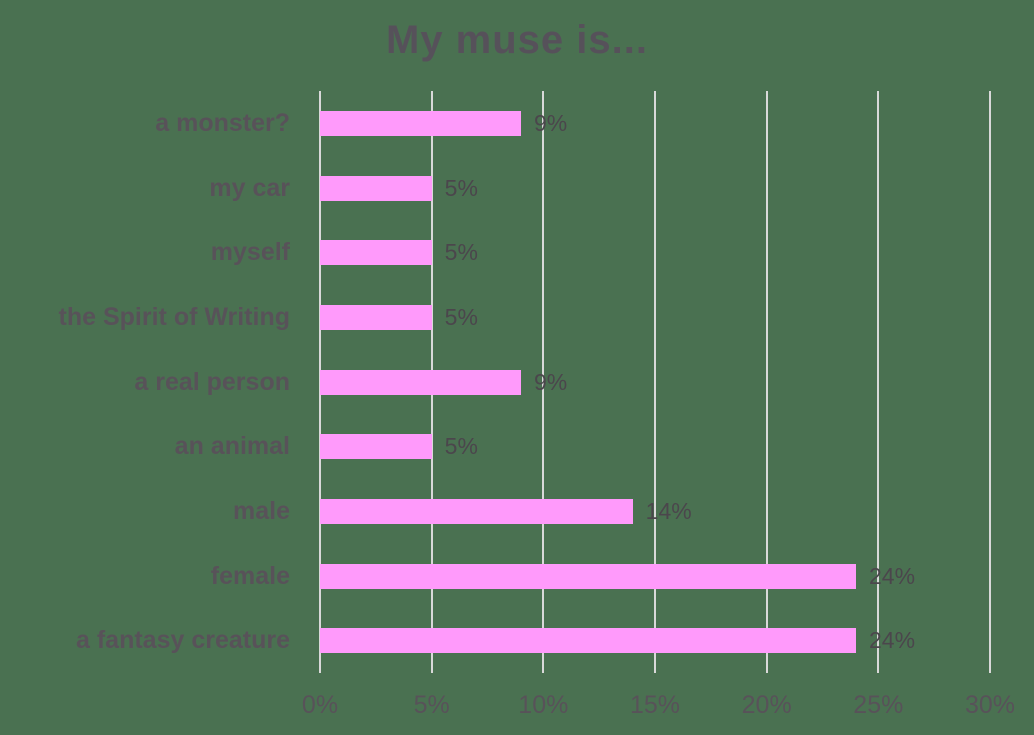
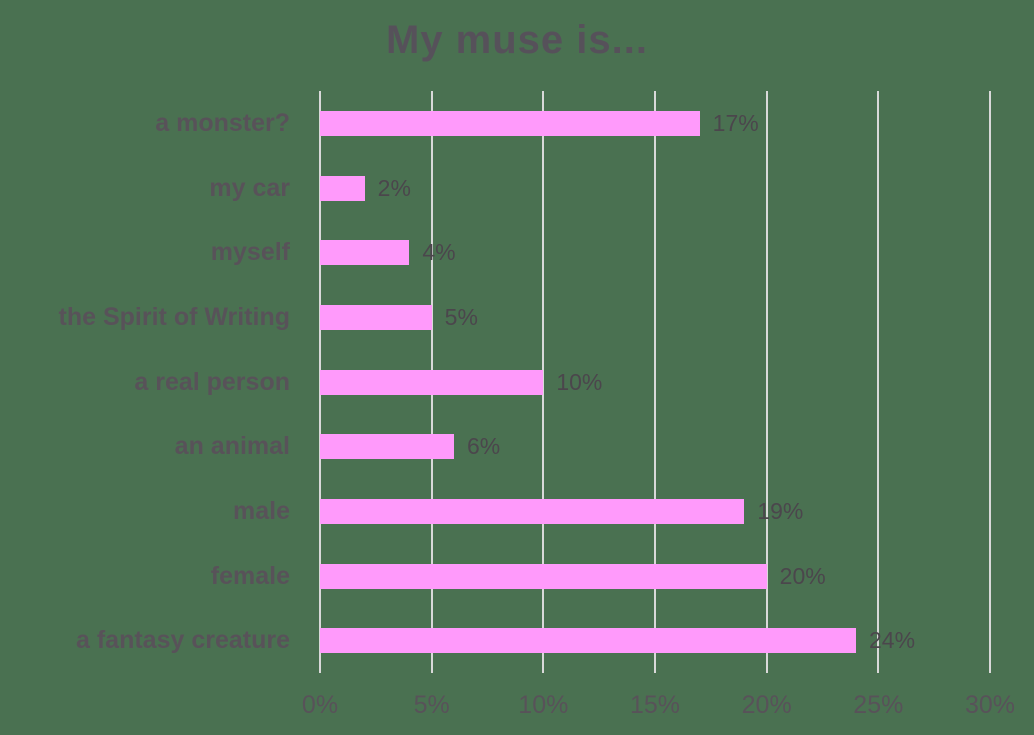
a monster?: 9% -> 17%
my car: 5% -> 2%
myself: 5% -> 4%
a real person: 9% -> 10%
an animal: 5% -> 6%
male: 14% -> 19%
female: 24% -> 20%
